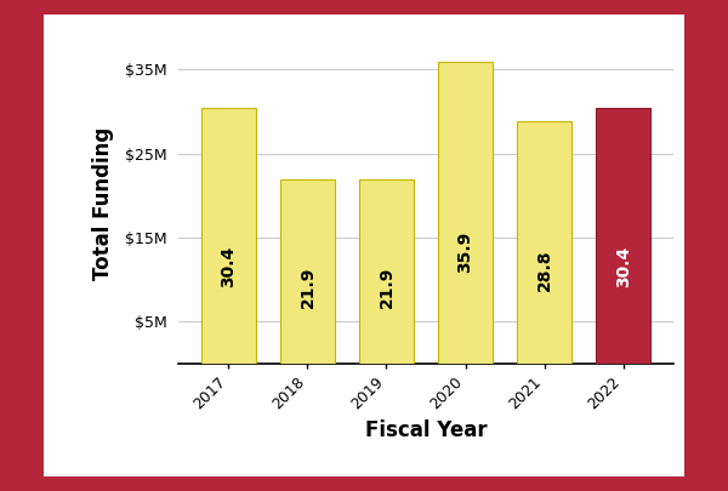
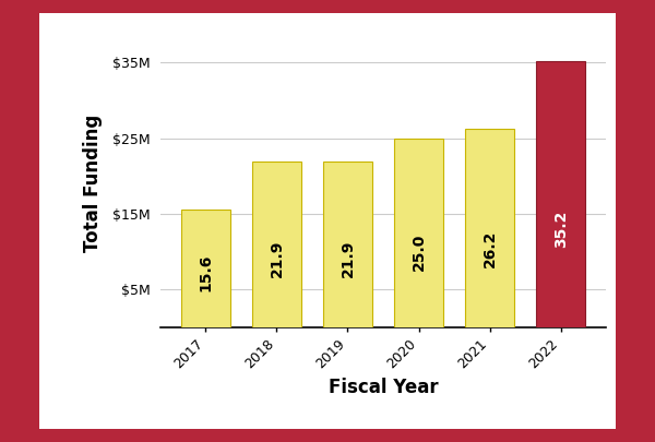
2017: 30.4 -> 15.6
2020: 35.9 -> 25.0
2021: 28.8 -> 26.2
2022: 30.4 -> 35.2
